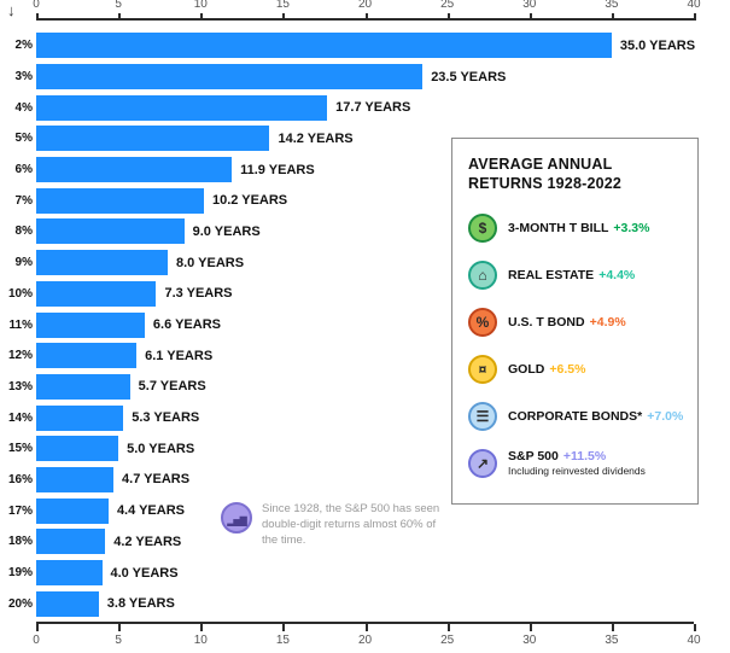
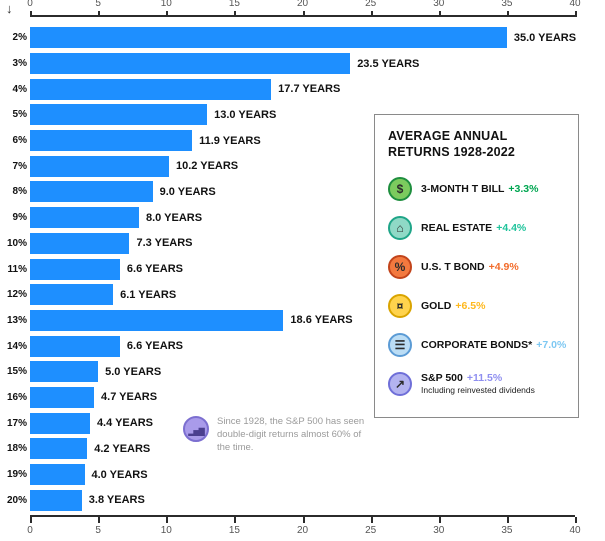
5%: 14.2 -> 13.0
13%: 5.7 -> 18.6
14%: 5.3 -> 6.6
